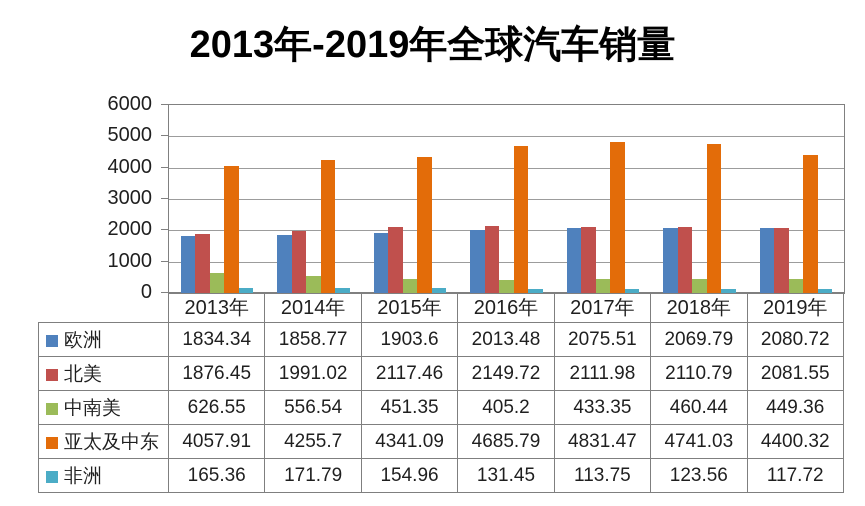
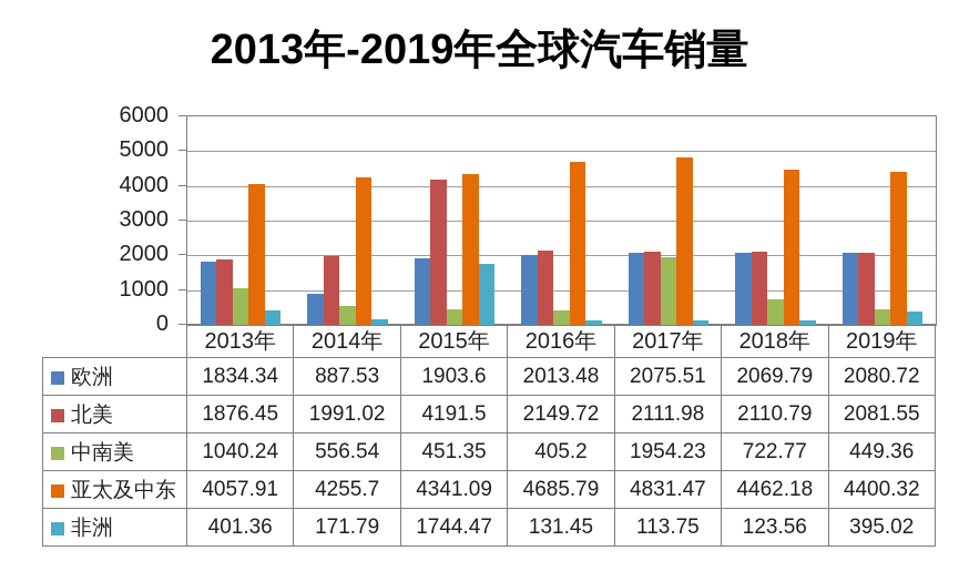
中南美/2013年: 626.55 -> 1040.24
非洲/2013年: 165.36 -> 401.36
欧洲/2014年: 1858.77 -> 887.53
北美/2015年: 2117.46 -> 4191.5
非洲/2015年: 154.96 -> 1744.47
中南美/2017年: 433.35 -> 1954.23
中南美/2018年: 460.44 -> 722.77
亚太及中东/2018年: 4741.03 -> 4462.18
非洲/2019年: 117.72 -> 395.02
